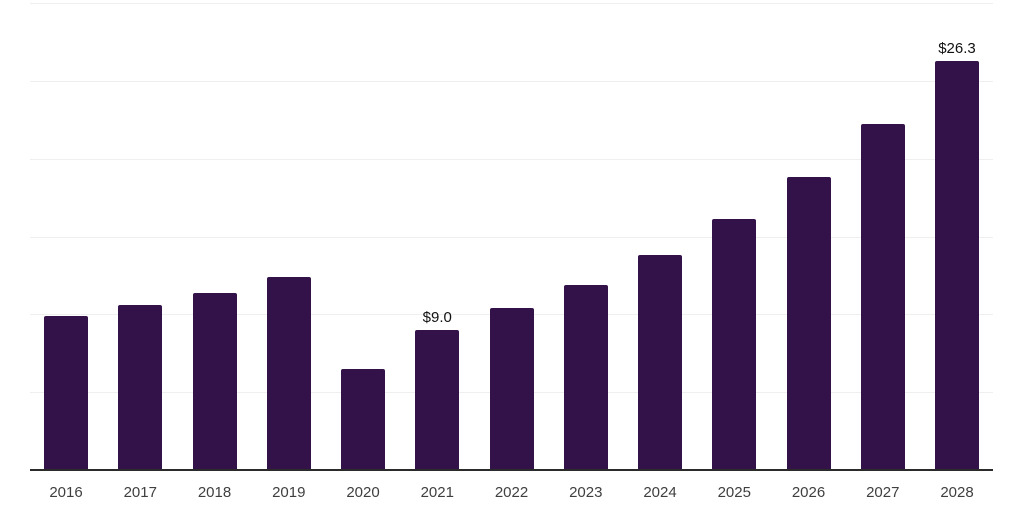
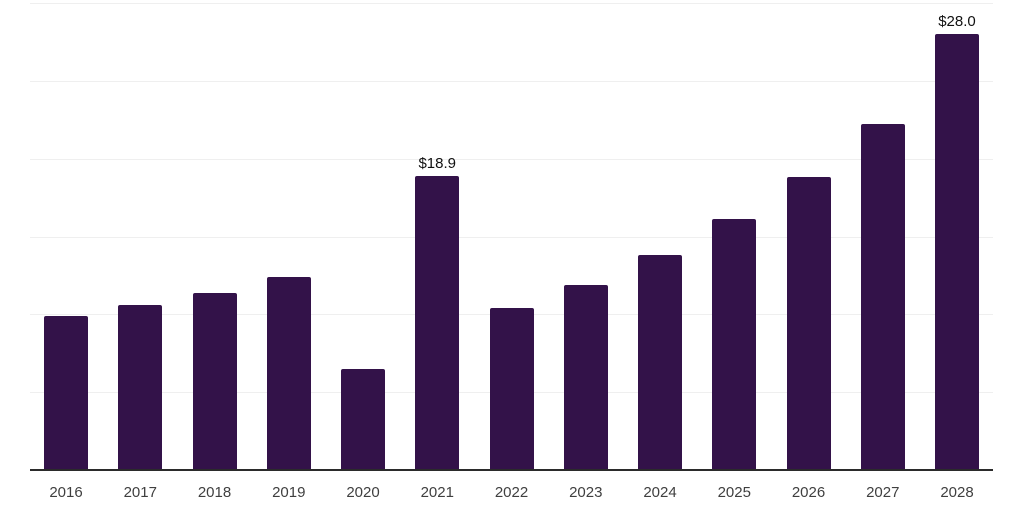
2021: $9.0 -> $18.9
2028: $26.3 -> $28.0
